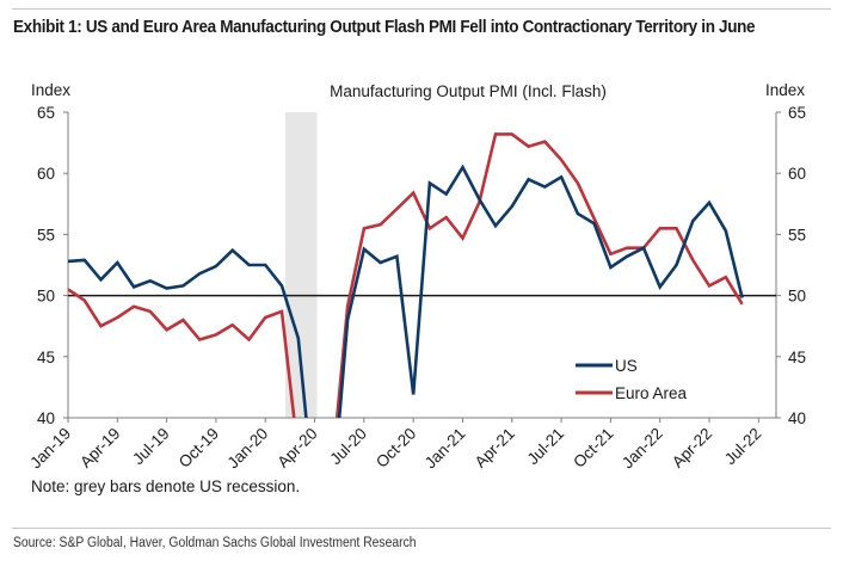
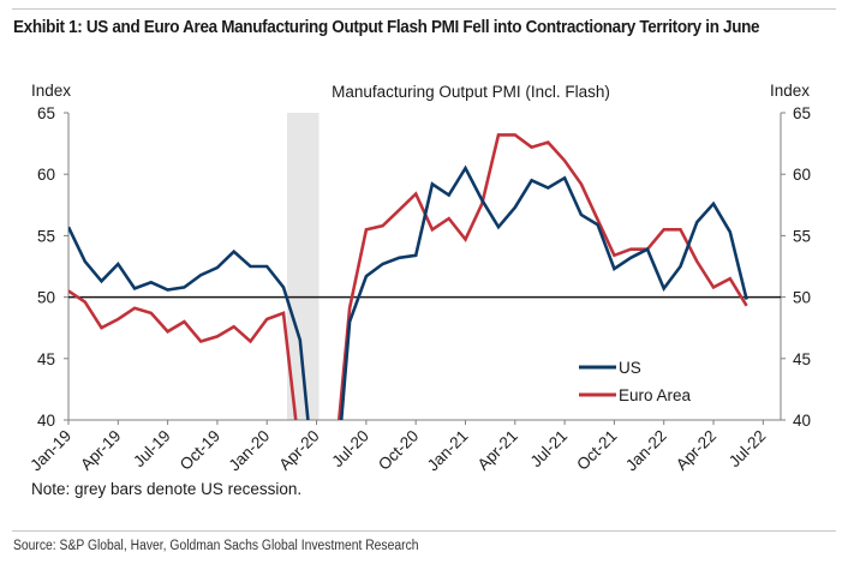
US/Jan-19: 52.8 -> 55.7
US/Jul-20: 53.8 -> 51.7
US/Oct-20: 41.9 -> 53.4
